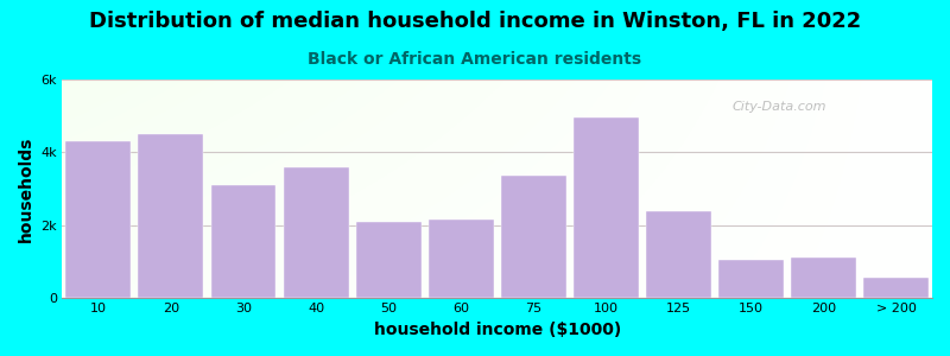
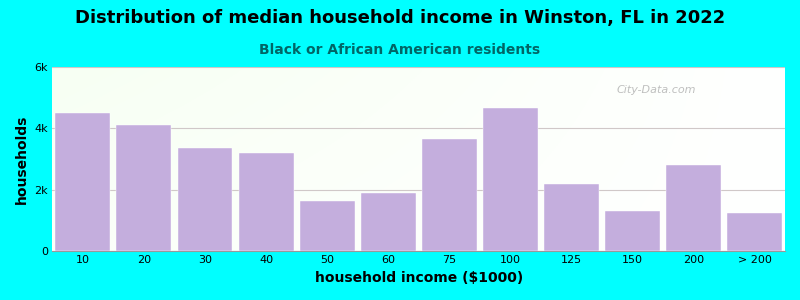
10: 4.30k -> 4.50k
20: 4.50k -> 4.10k
30: 3.10k -> 3.35k
40: 3.60k -> 3.20k
50: 2.10k -> 1.65k
60: 2.15k -> 1.90k
75: 3.35k -> 3.65k
100: 4.95k -> 4.65k
125: 2.40k -> 2.20k
150: 1.05k -> 1.30k
200: 1.10k -> 2.80k
> 200: 0.55k -> 1.25k
